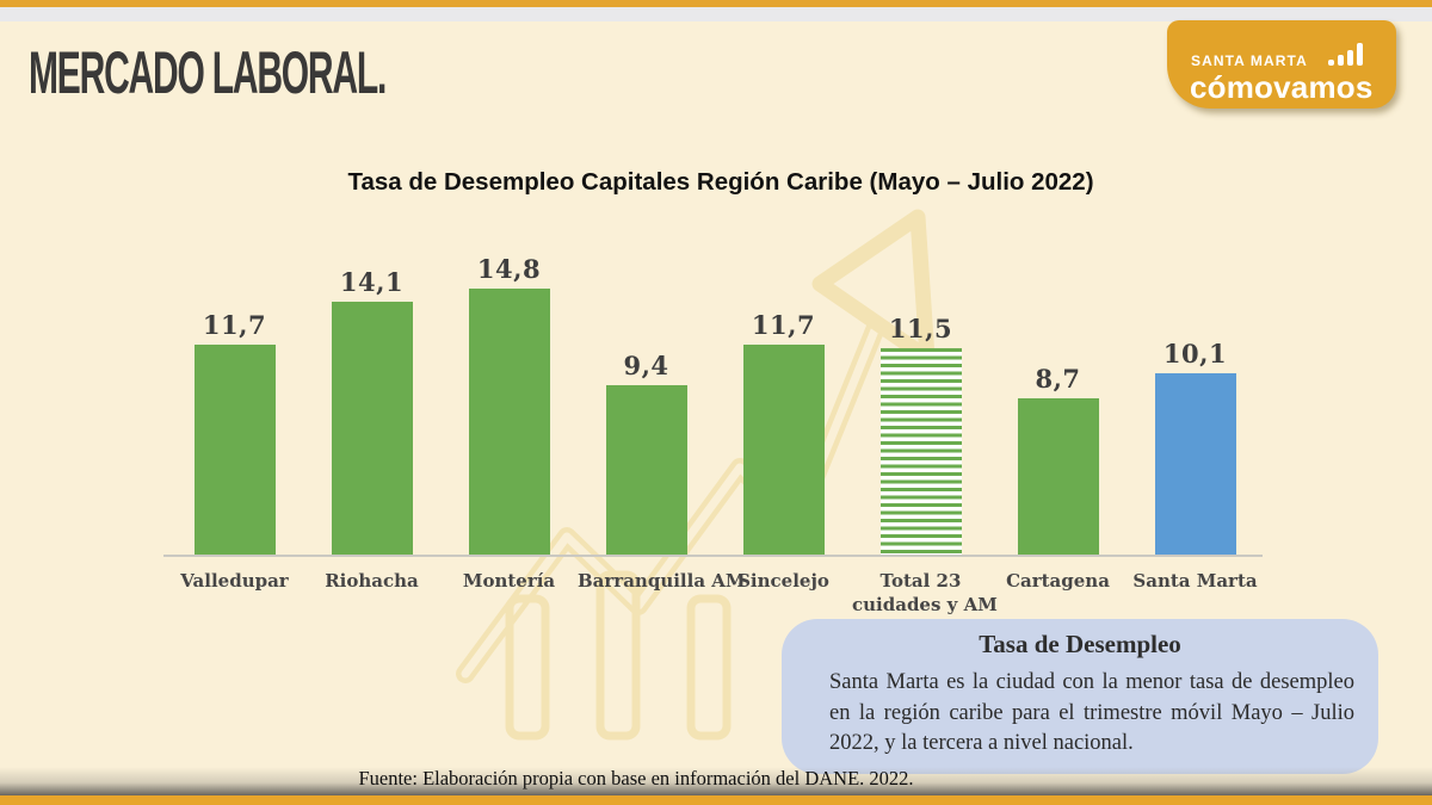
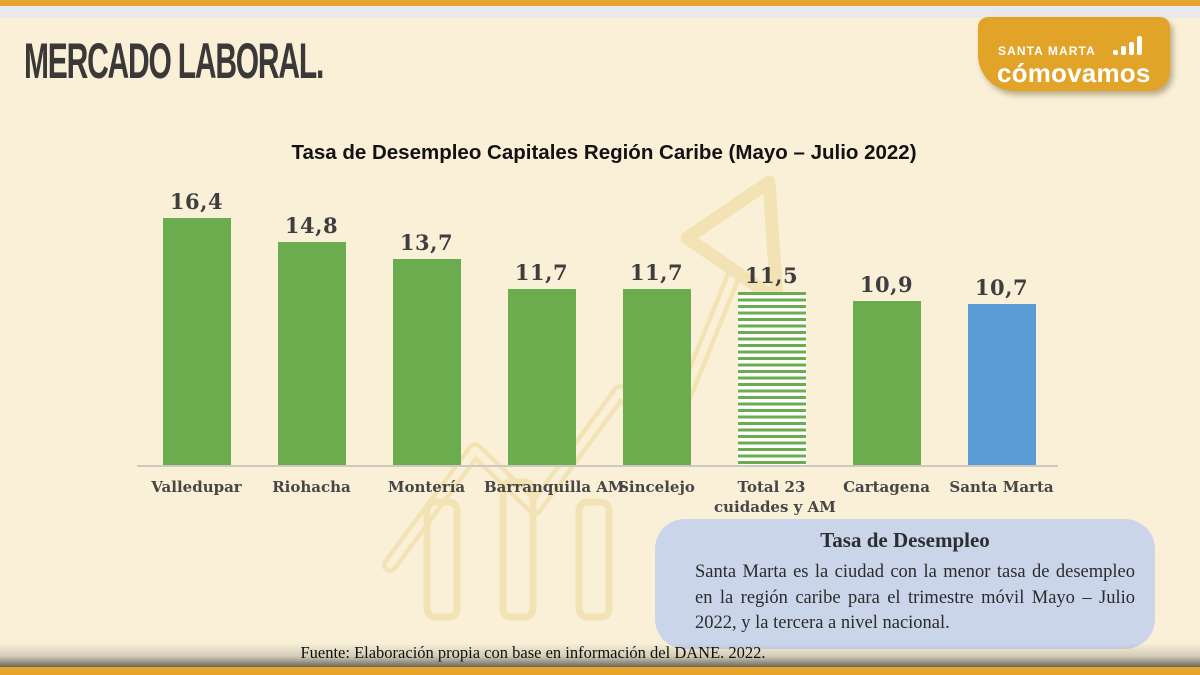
Valledupar: 11,7 -> 16,4
Riohacha: 14,1 -> 14,8
Montería: 14,8 -> 13,7
Barranquilla AM: 9,4 -> 11,7
Cartagena: 8,7 -> 10,9
Santa Marta: 10,1 -> 10,7
